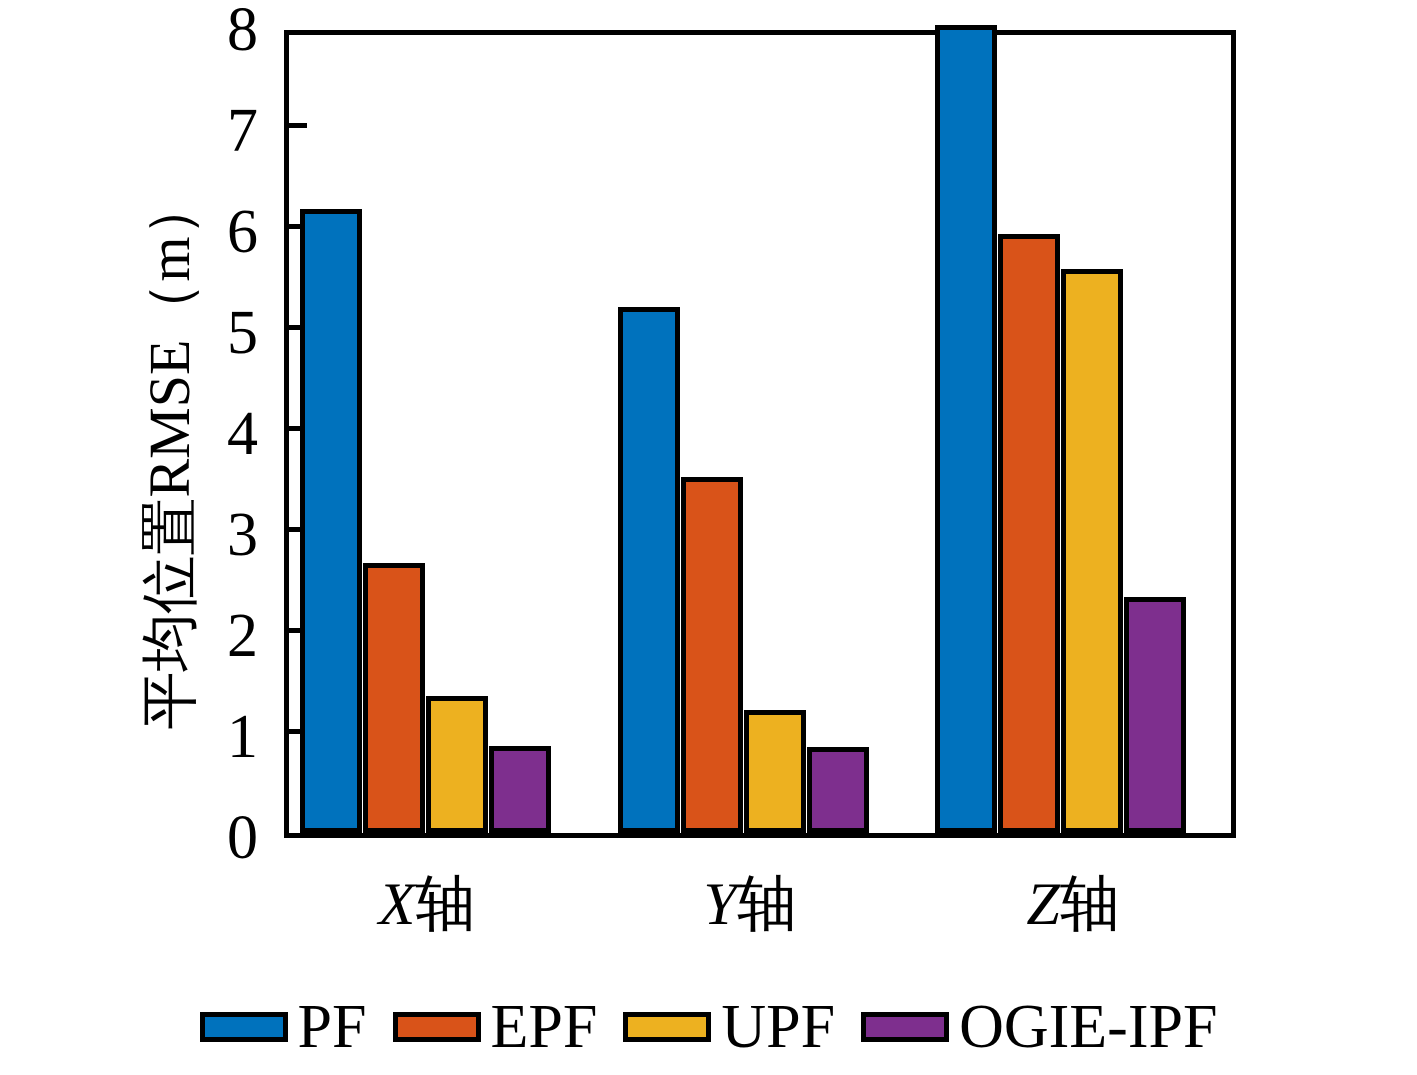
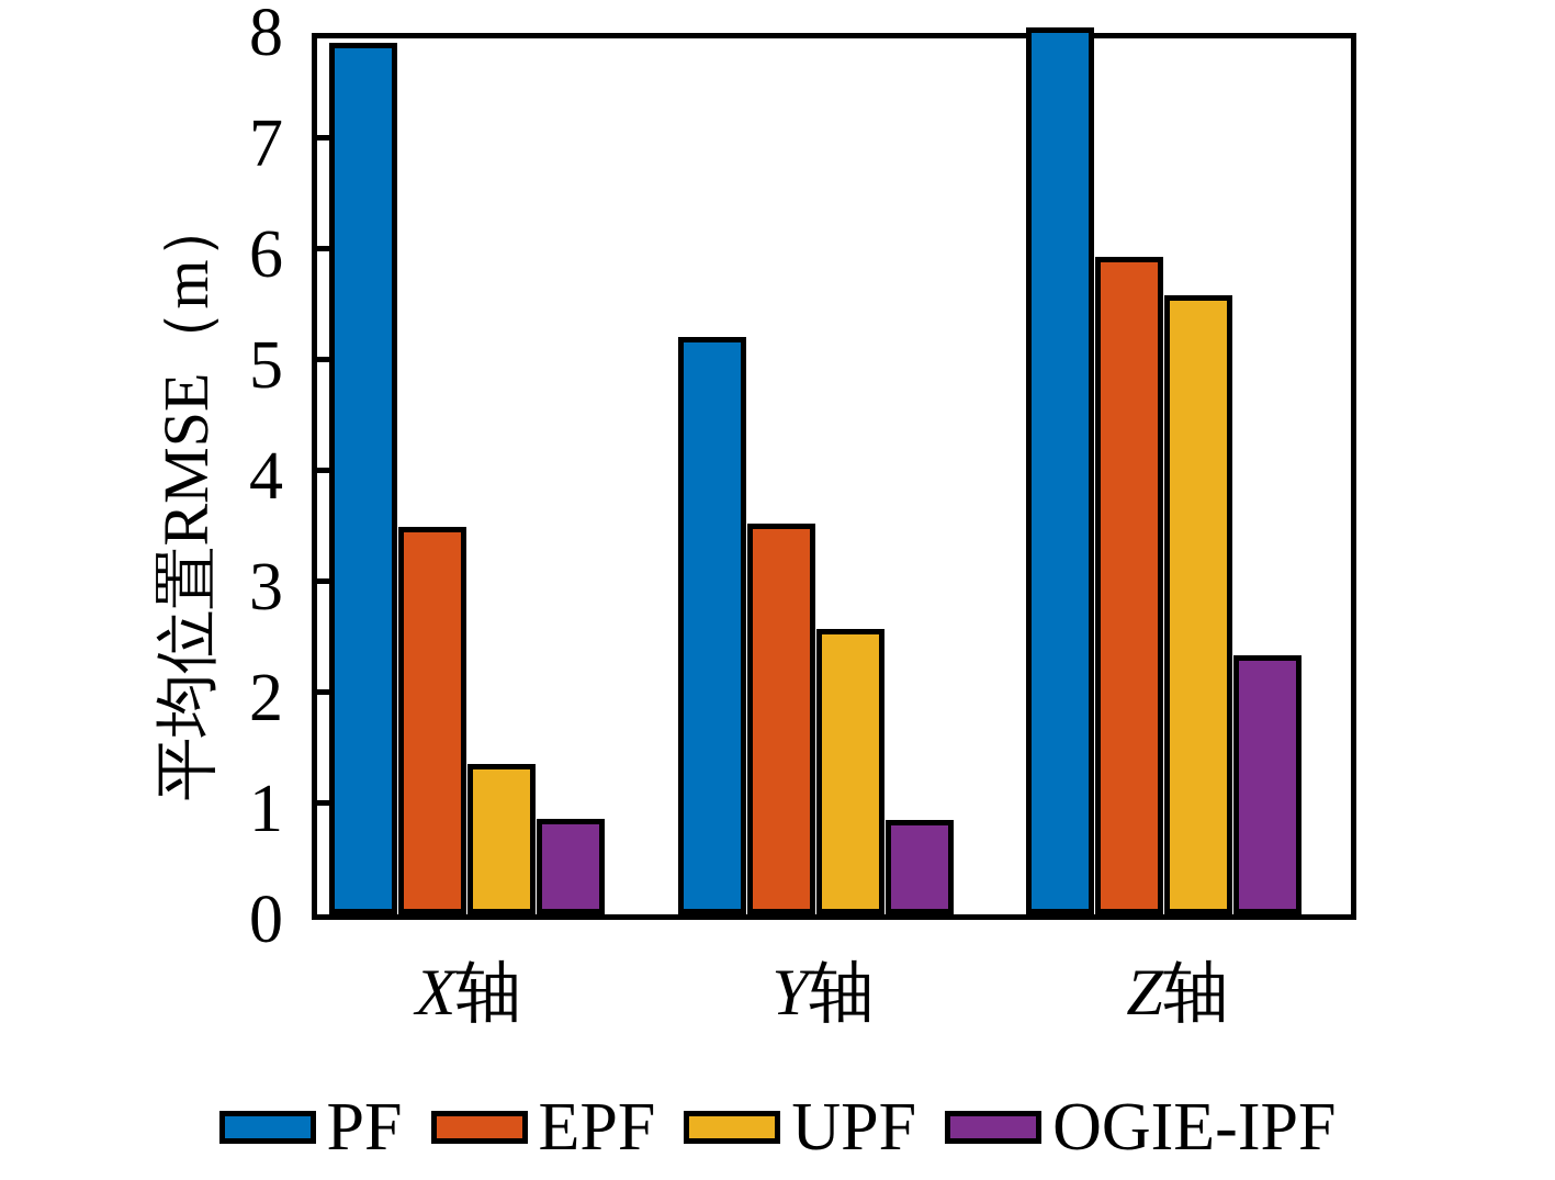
PF/X轴: 6.18 -> 7.86
EPF/X轴: 2.67 -> 3.50
UPF/Y轴: 1.22 -> 2.57
